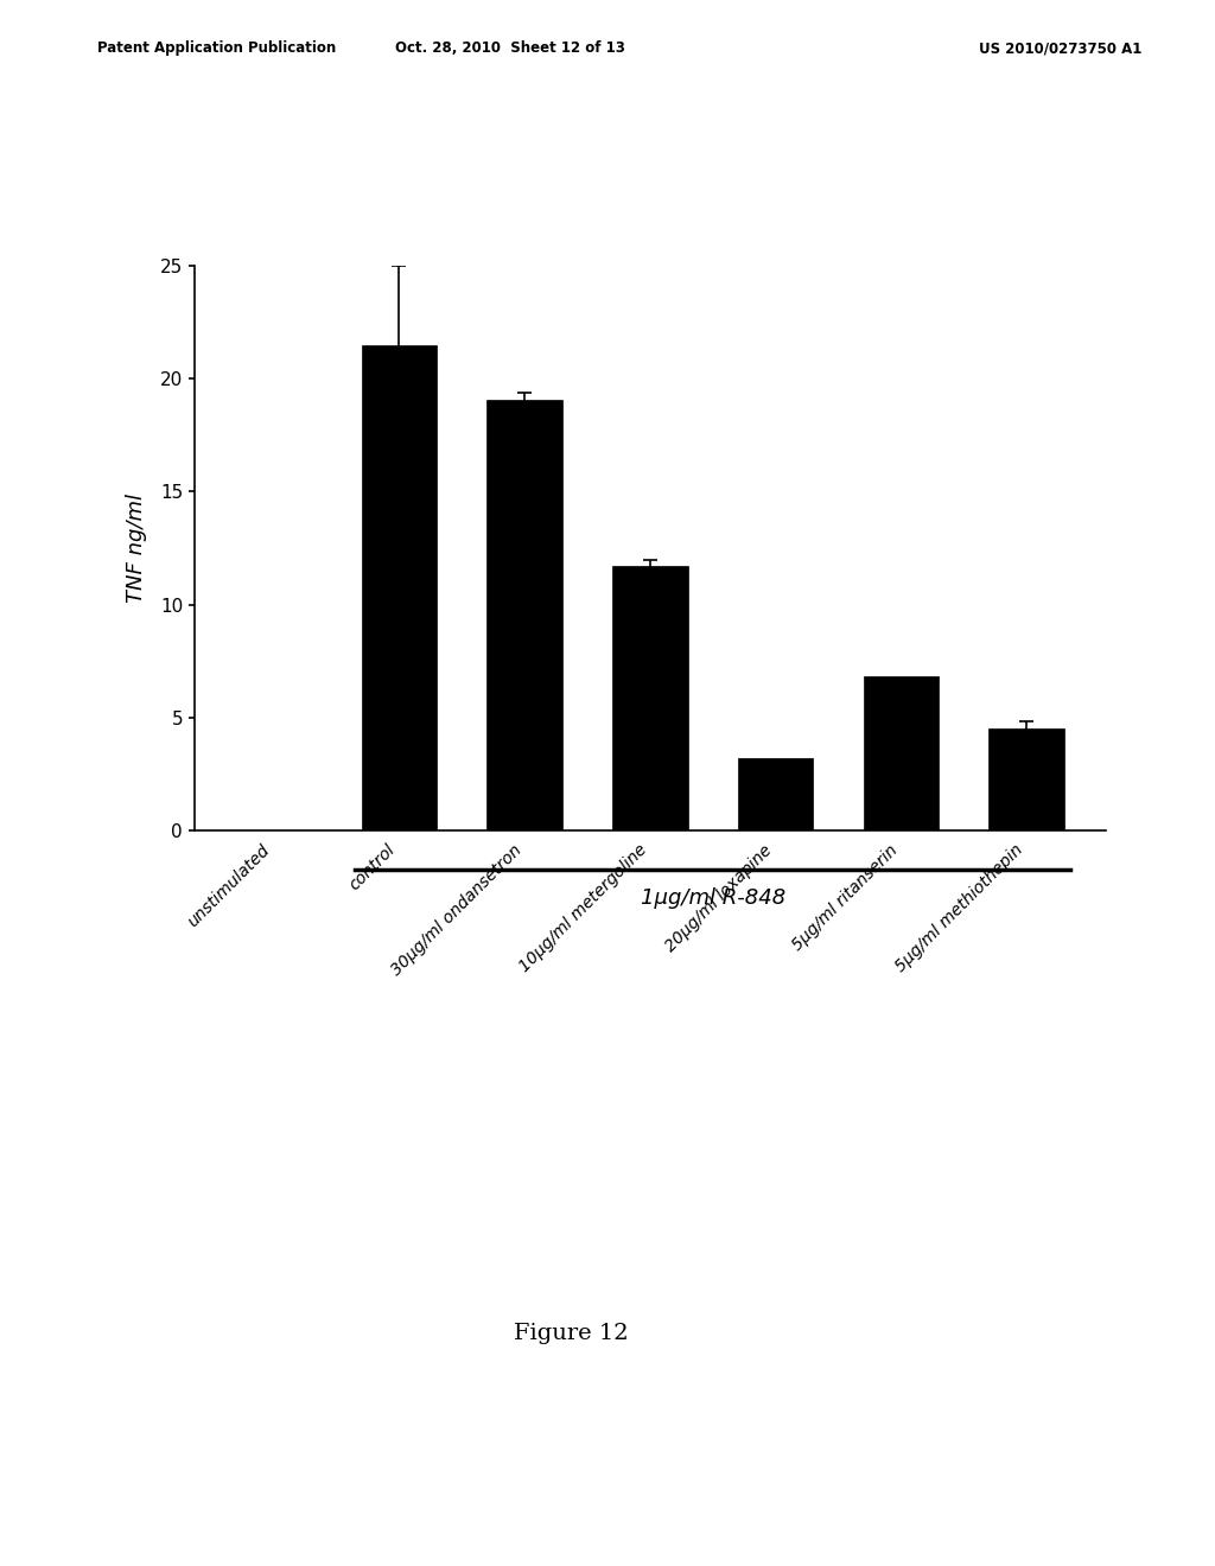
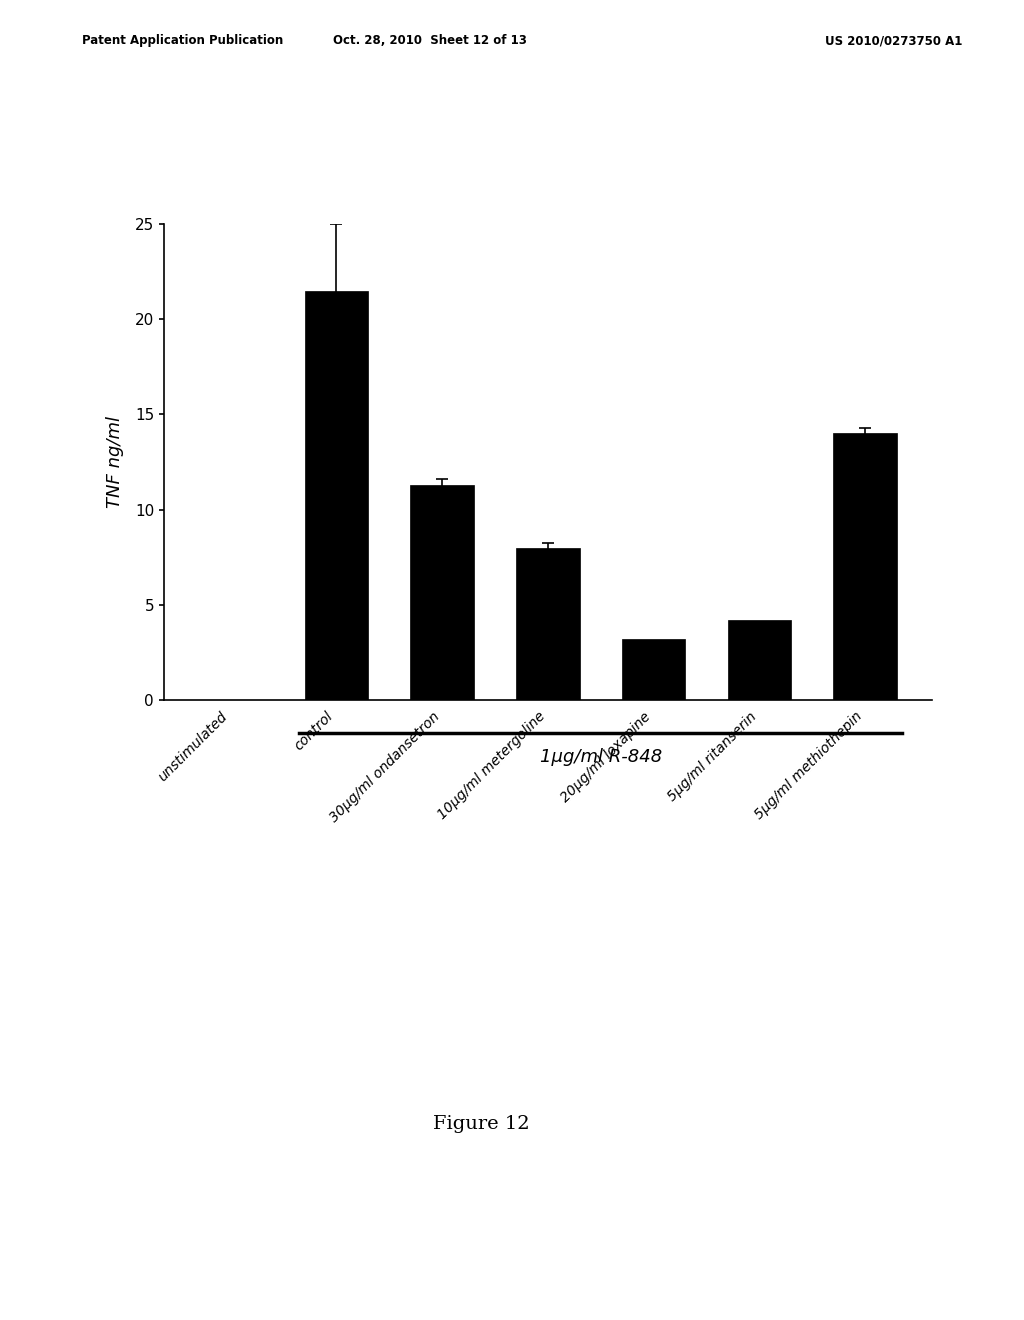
30μg/ml ondansetron: 19.1 -> 11.3
10μg/ml metergoline: 11.7 -> 8.0
5μg/ml ritanserin: 6.8 -> 4.2
5μg/ml methiothepin: 4.5 -> 14.0
